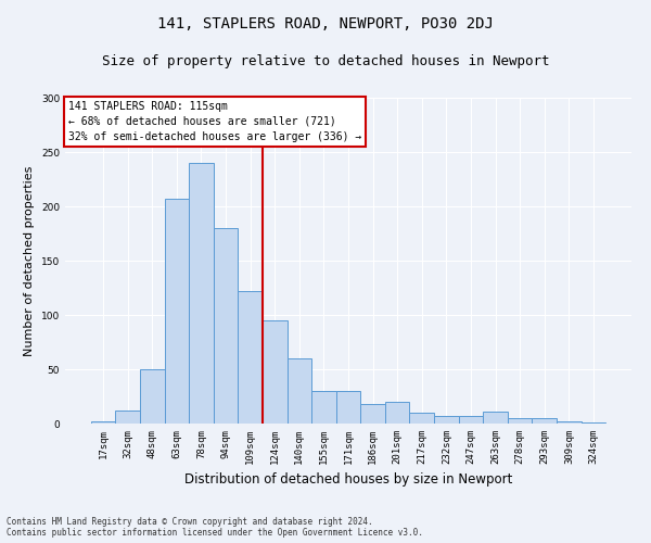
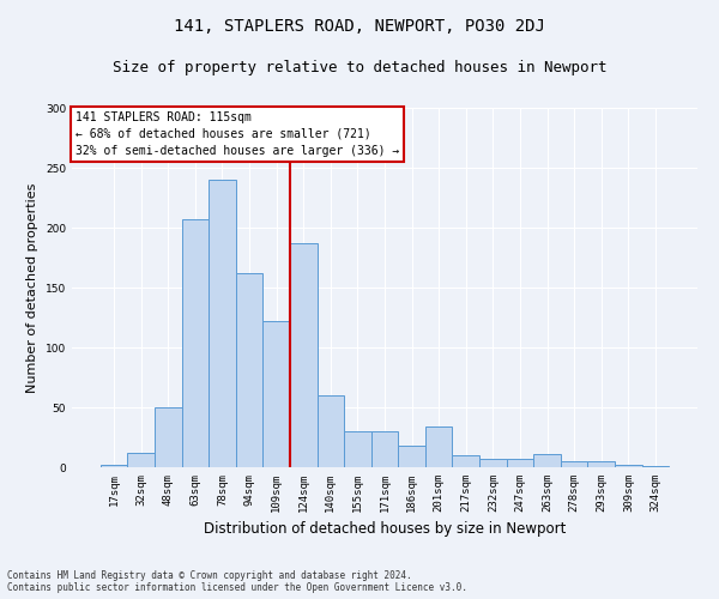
94sqm: 180 -> 162
124sqm: 95 -> 187
201sqm: 20 -> 34
